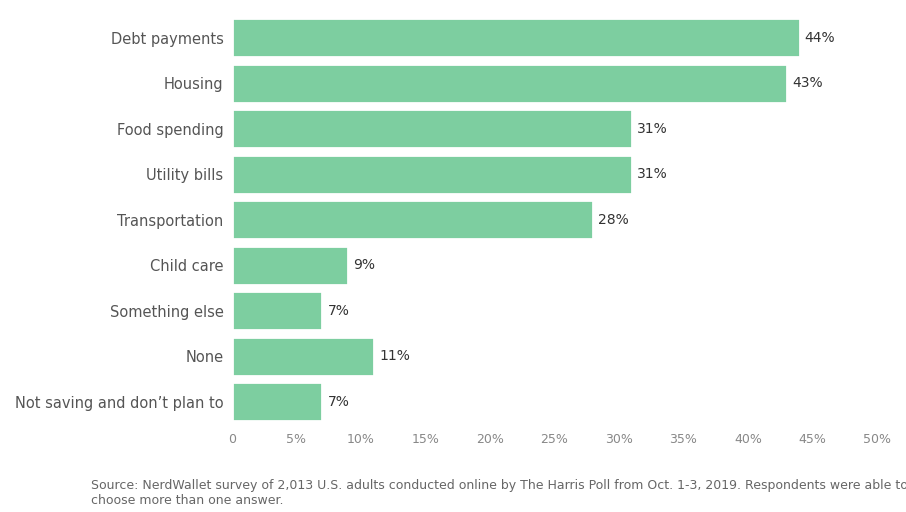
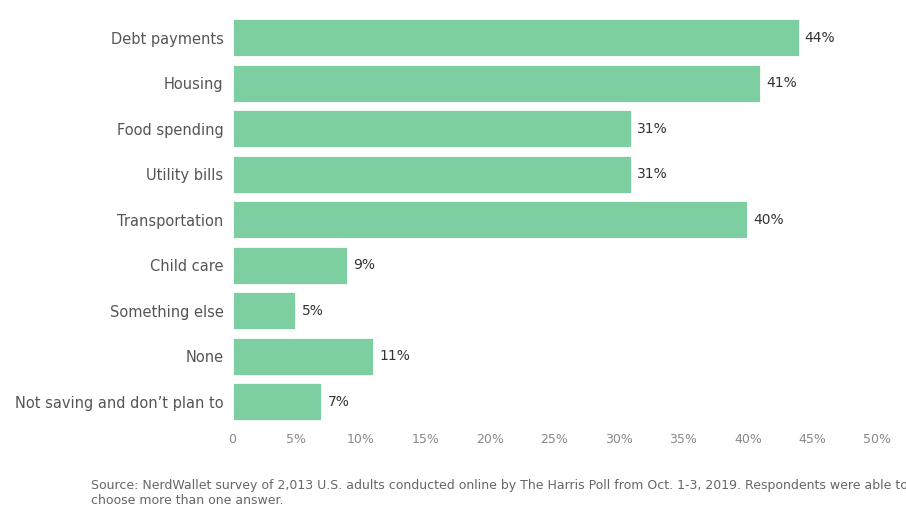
Housing: 43% -> 41%
Transportation: 28% -> 40%
Something else: 7% -> 5%
